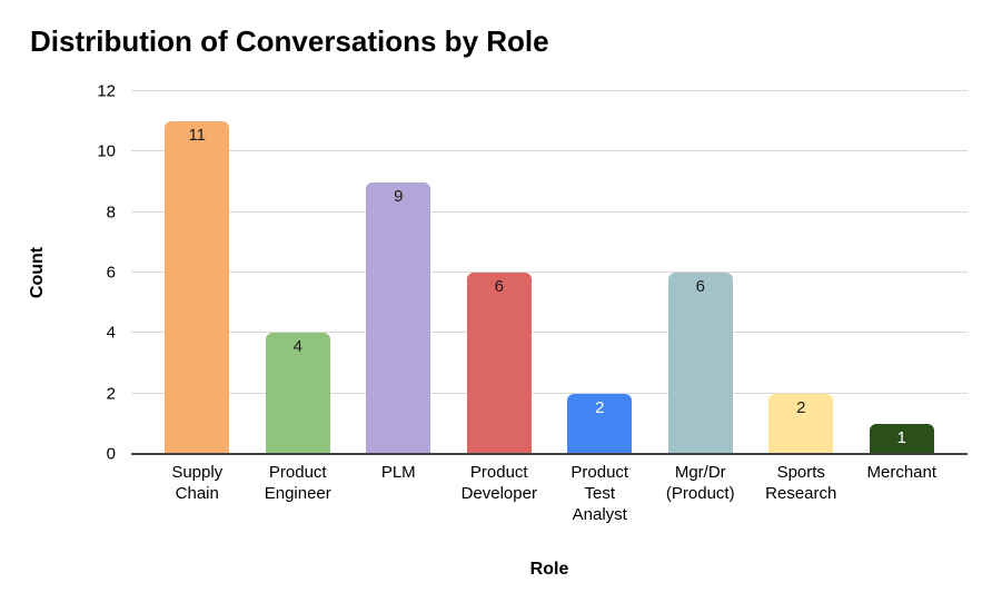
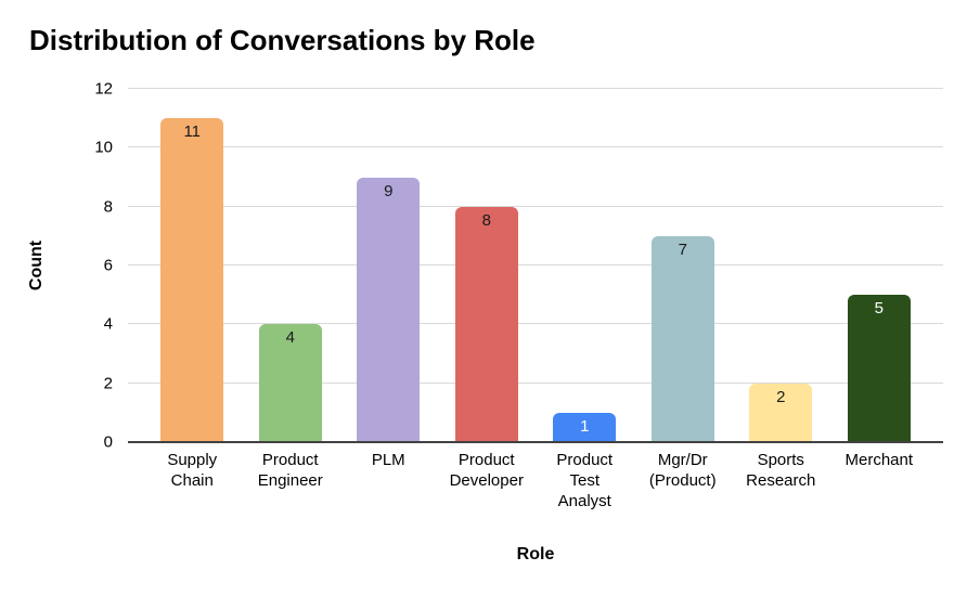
Product Developer: 6 -> 8
Product Test Analyst: 2 -> 1
Mgr/Dr (Product): 6 -> 7
Merchant: 1 -> 5
